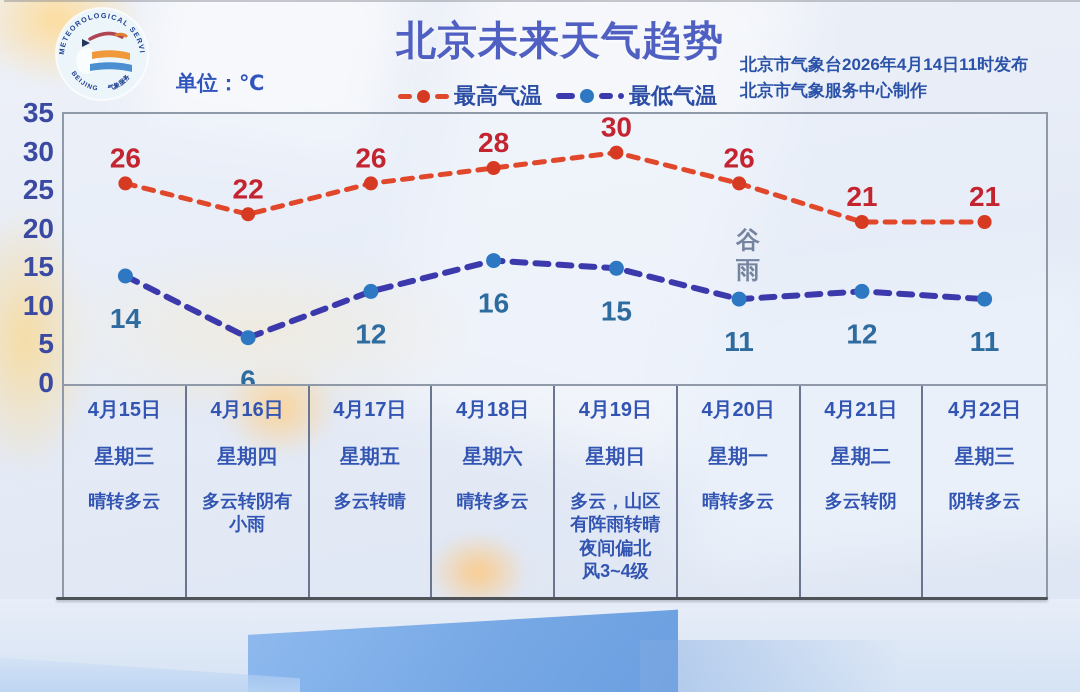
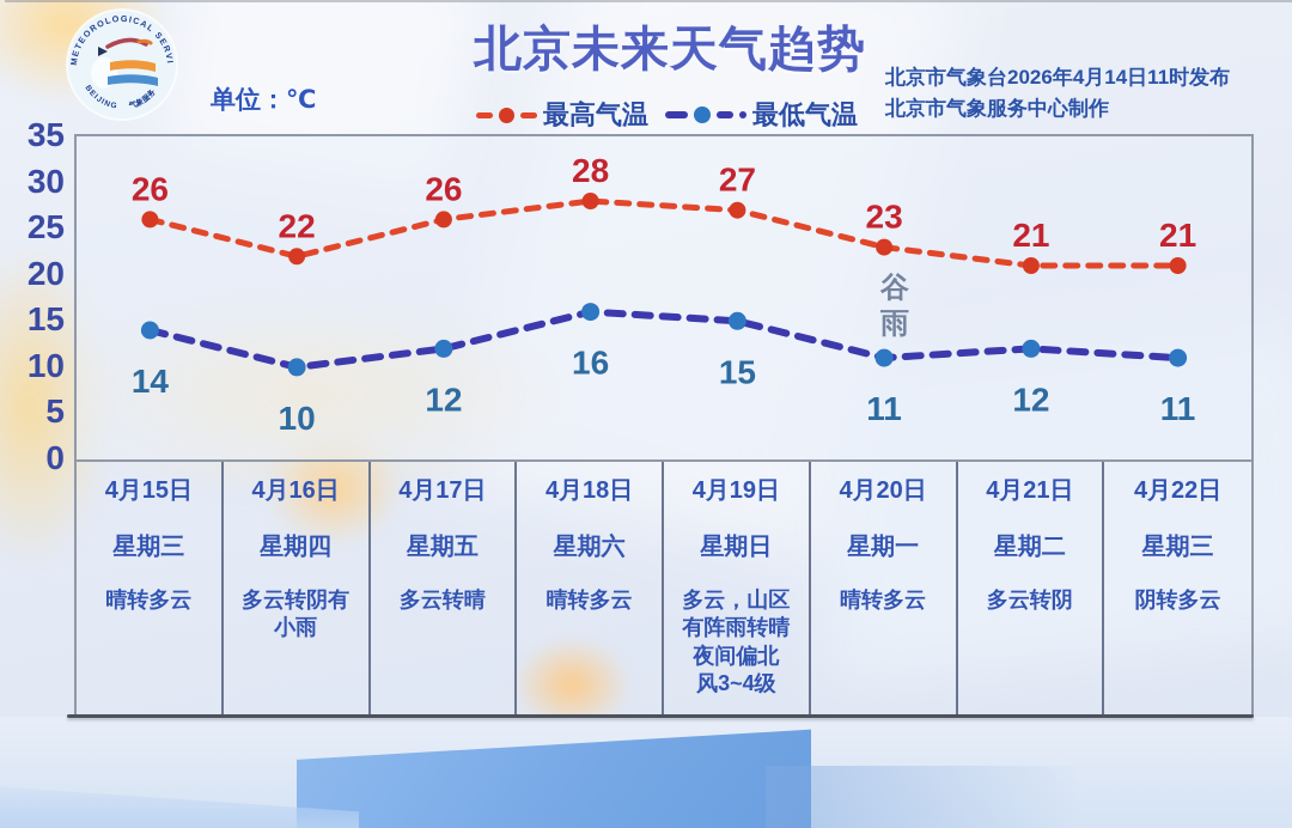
最低气温/4月16日: 6 -> 10
最高气温/4月19日: 30 -> 27
最高气温/4月20日: 26 -> 23
